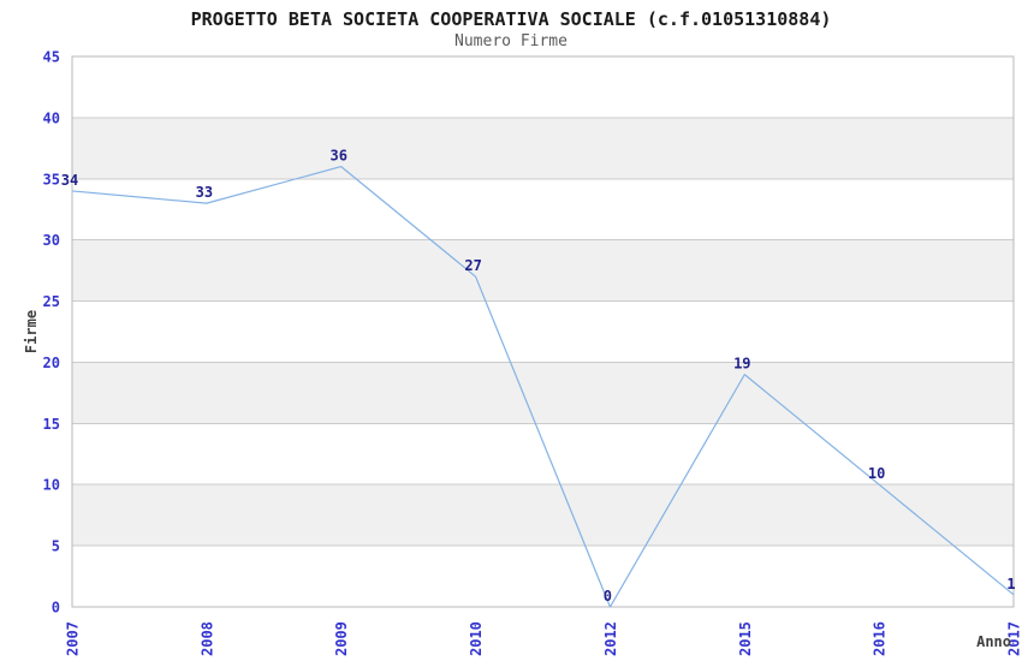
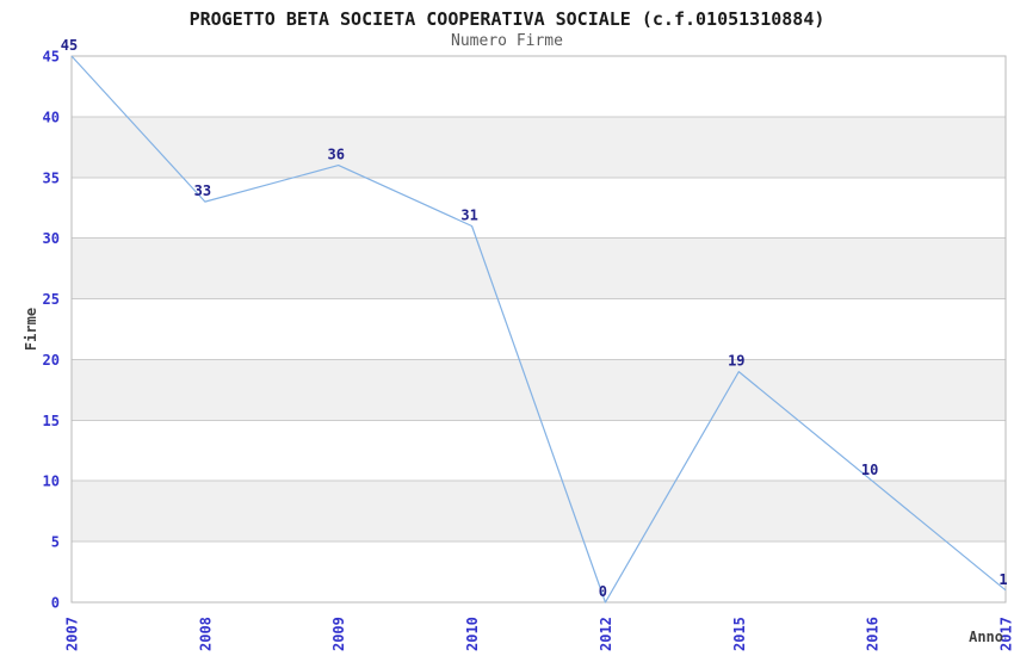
2007: 34 -> 45
2010: 27 -> 31
